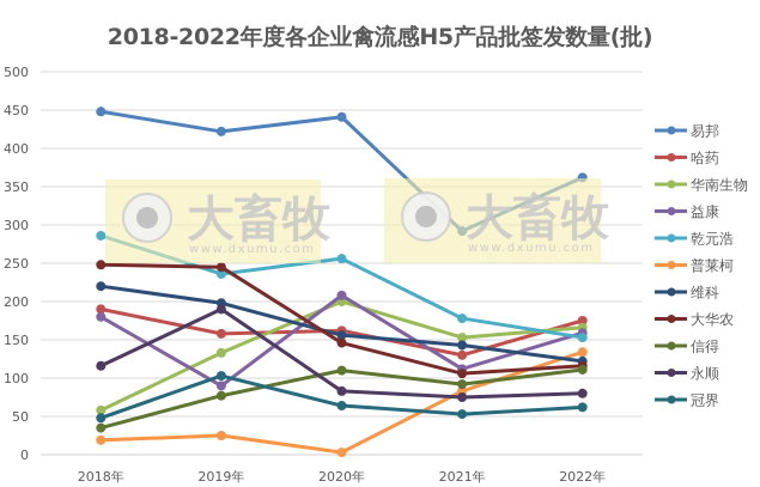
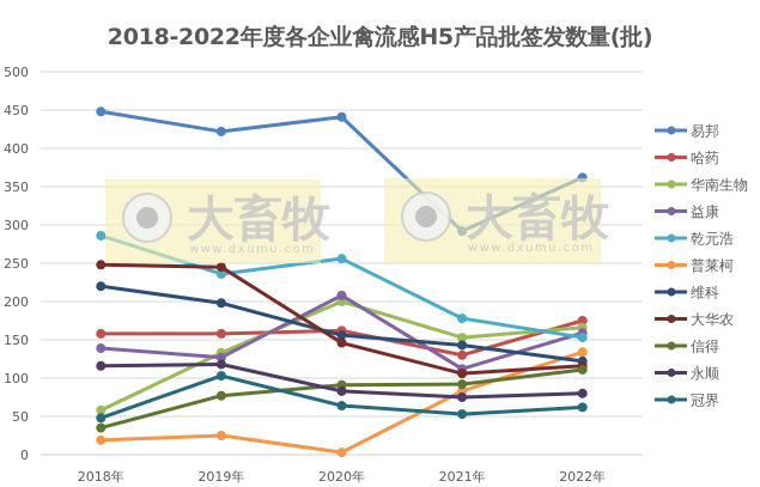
哈药/2018年: 190 -> 160
益康/2018年: 180 -> 140
益康/2019年: 90 -> 130
永顺/2019年: 190 -> 120
信得/2020年: 110 -> 90
